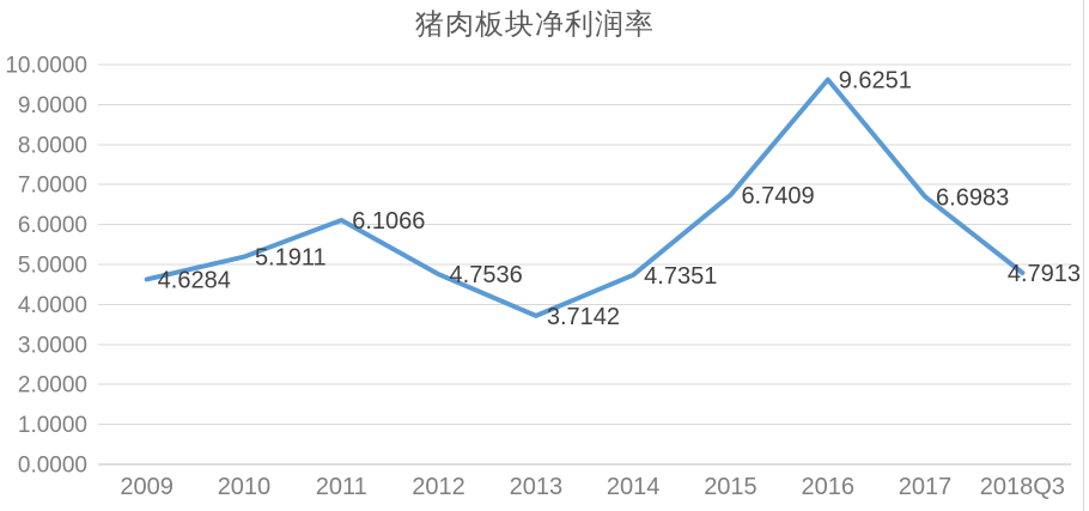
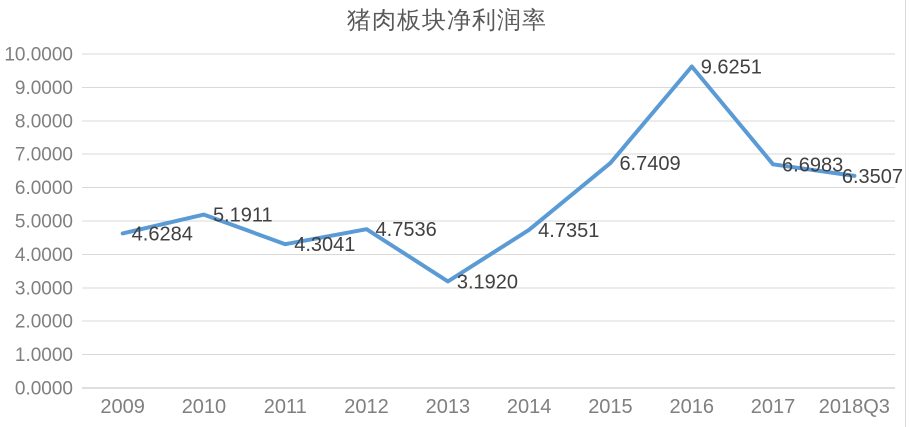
2011: 6.1066 -> 4.3041
2013: 3.7142 -> 3.1920
2018Q3: 4.7913 -> 6.3507
